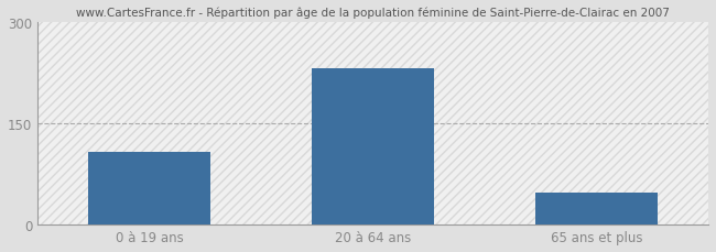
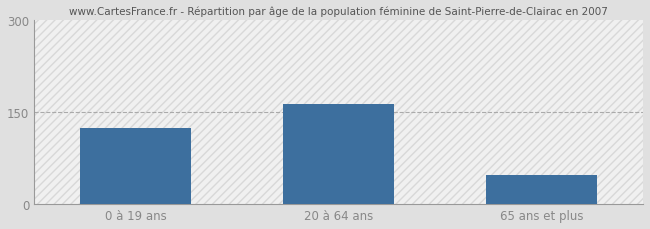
0 à 19 ans: 107 -> 124
20 à 64 ans: 232 -> 164
